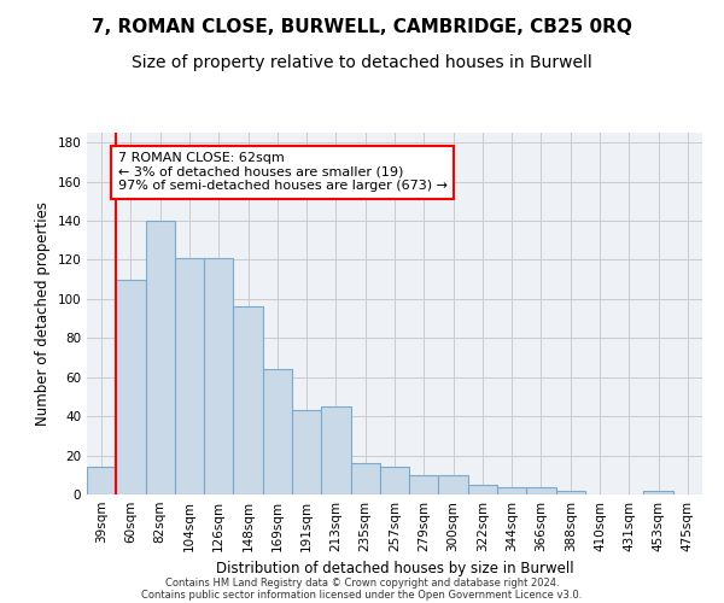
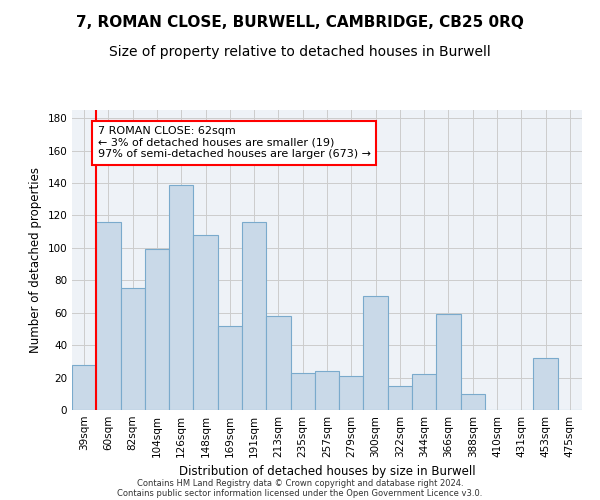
39sqm: 14 -> 28
60sqm: 110 -> 116
82sqm: 140 -> 75
104sqm: 121 -> 99
126sqm: 121 -> 139
148sqm: 96 -> 108
169sqm: 64 -> 52
191sqm: 43 -> 116
213sqm: 45 -> 58
235sqm: 16 -> 23
257sqm: 14 -> 24
279sqm: 10 -> 21
300sqm: 10 -> 70
322sqm: 5 -> 15
344sqm: 4 -> 22
366sqm: 4 -> 59
388sqm: 2 -> 10
453sqm: 2 -> 32
